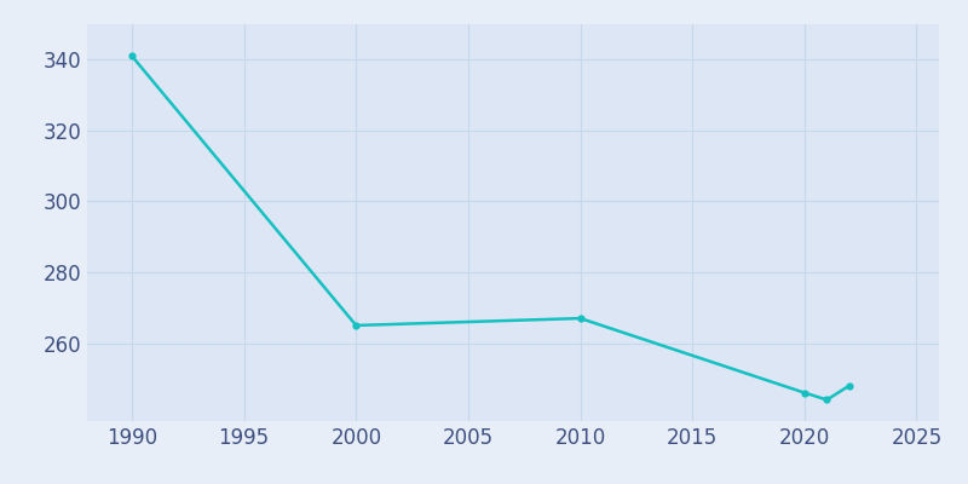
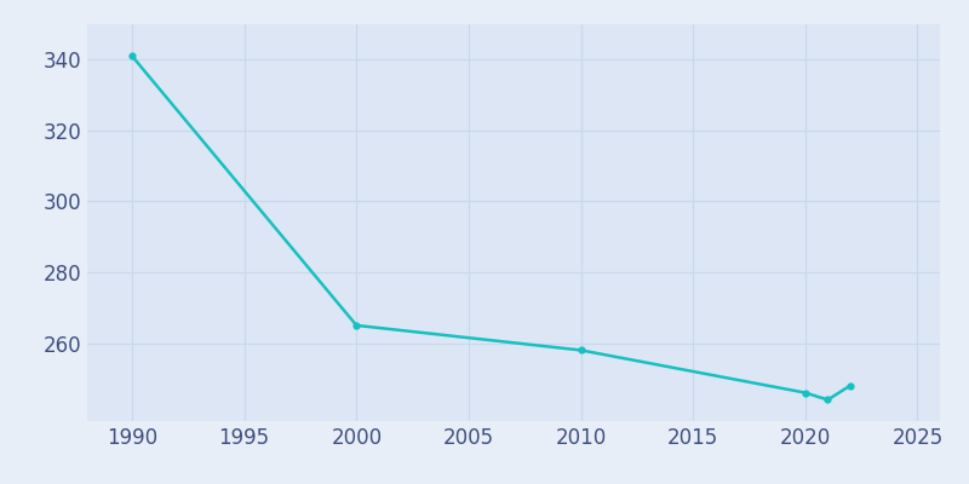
2010: 267 -> 258
